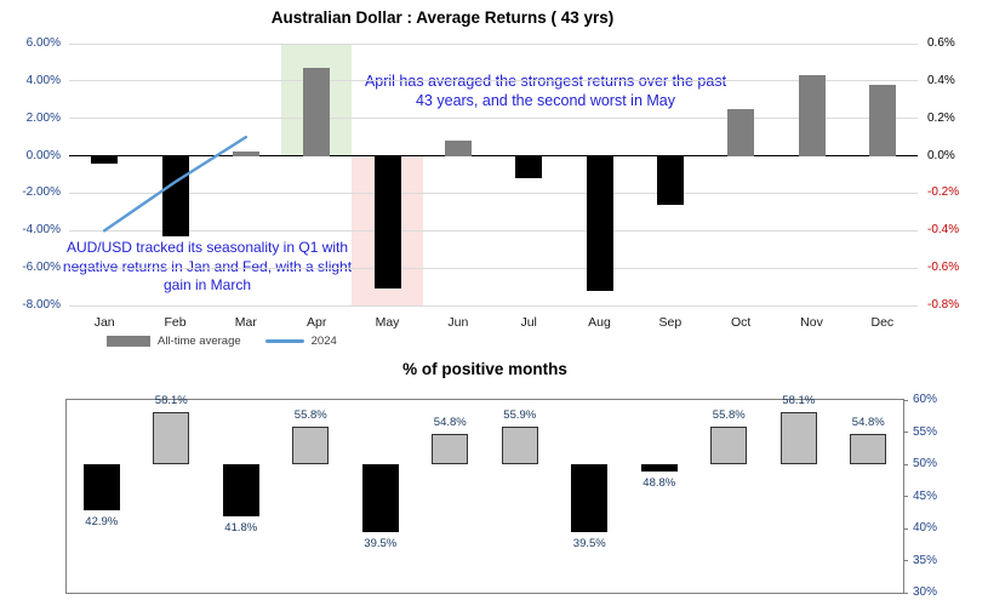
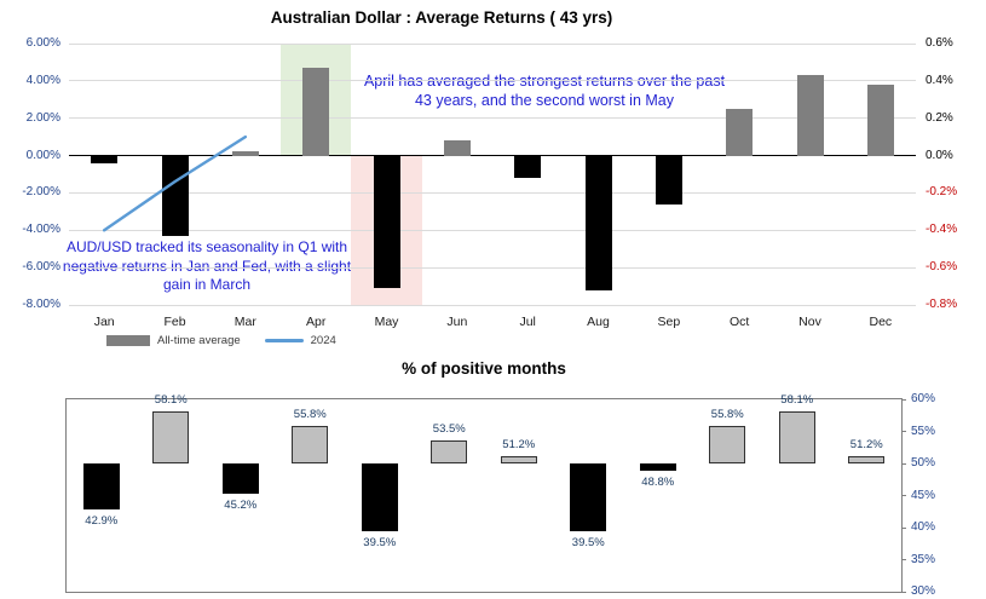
% of positive months/Mar: 41.8% -> 45.2%
% of positive months/Jun: 54.8% -> 53.5%
% of positive months/Jul: 55.9% -> 51.2%
% of positive months/Dec: 54.8% -> 51.2%
